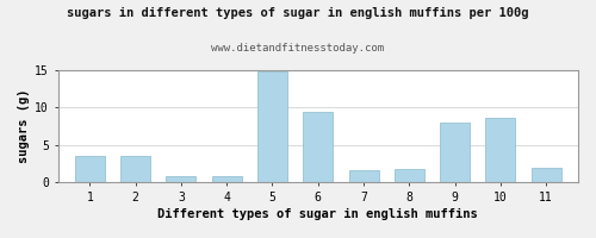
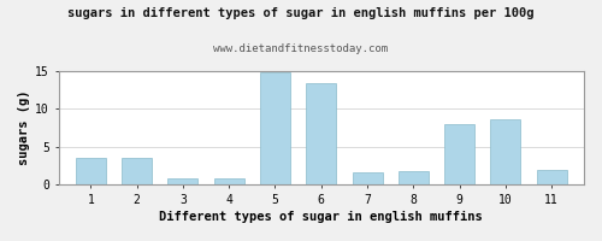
6: 9.4 -> 13.4
